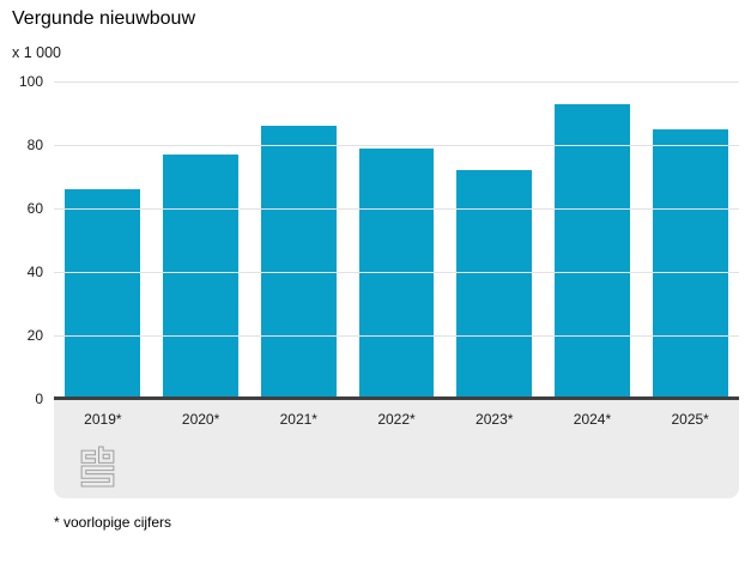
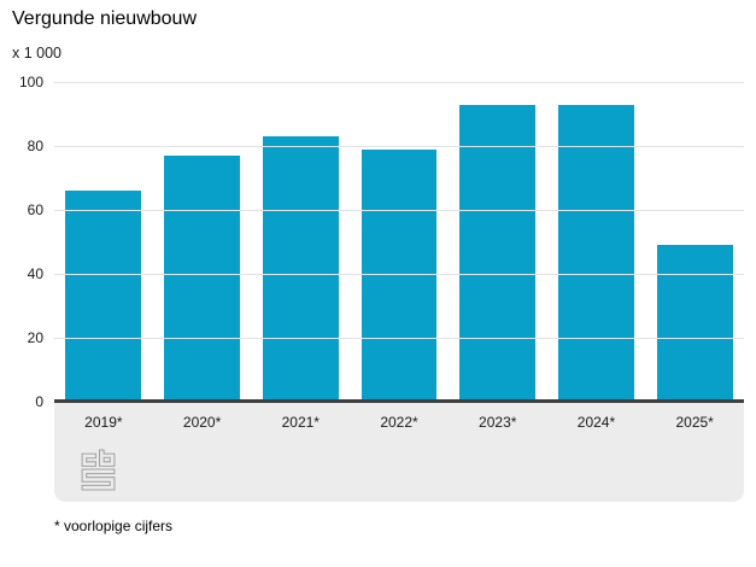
2021*: 86 -> 83
2023*: 72 -> 93
2025*: 85 -> 49
